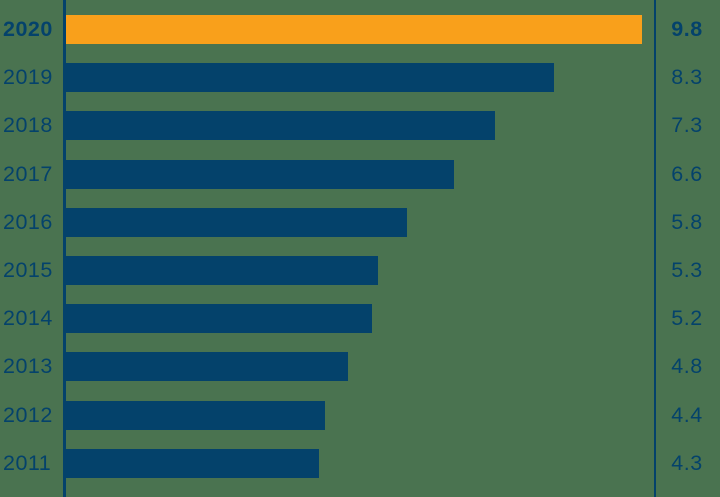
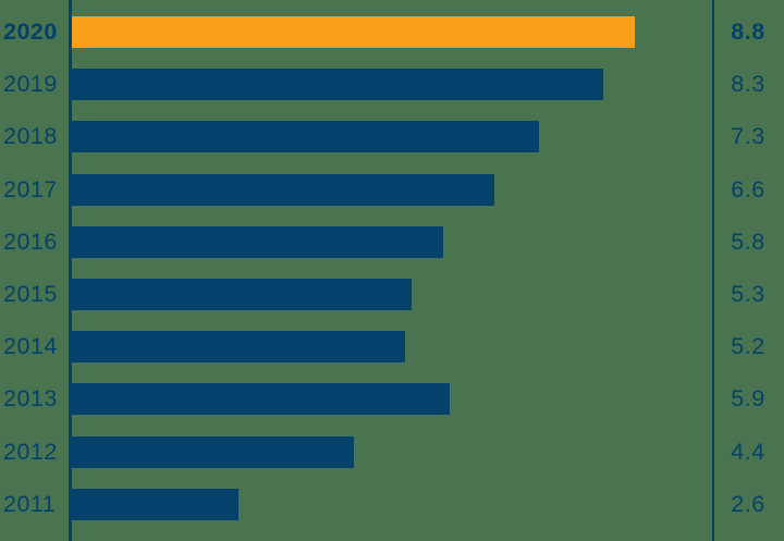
2020: 9.8 -> 8.8
2013: 4.8 -> 5.9
2011: 4.3 -> 2.6
